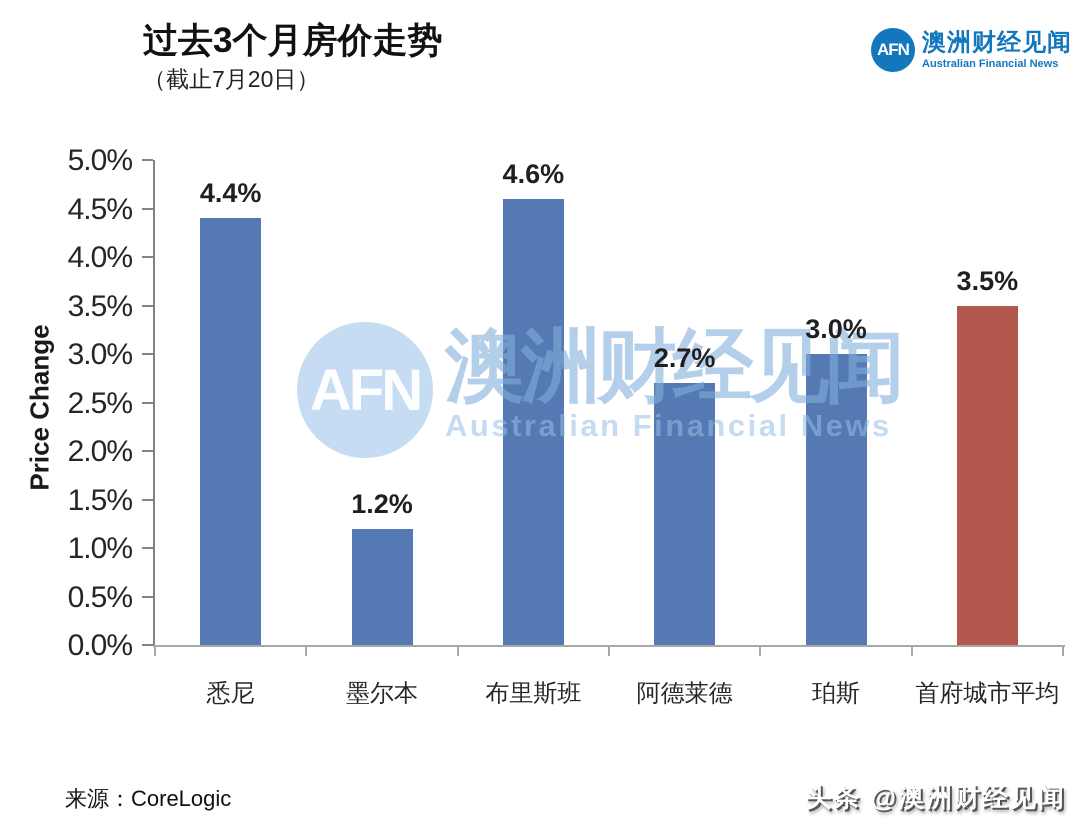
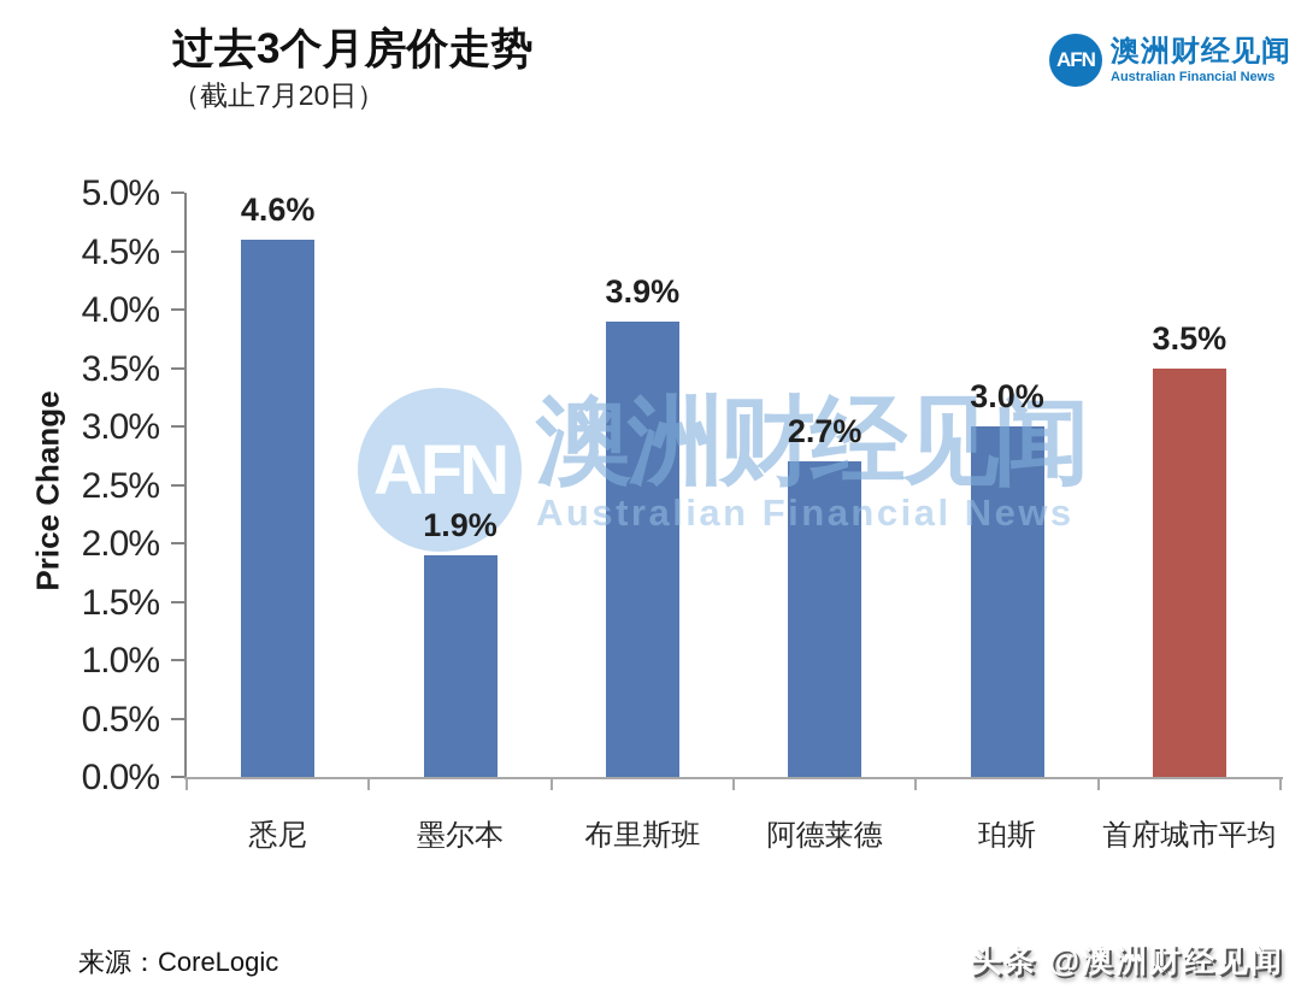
悉尼: 4.4% -> 4.6%
墨尔本: 1.2% -> 1.9%
布里斯班: 4.6% -> 3.9%
